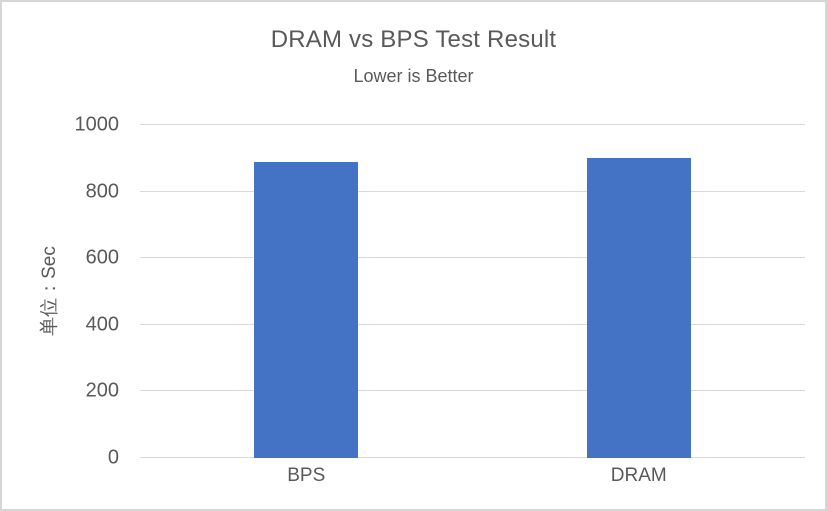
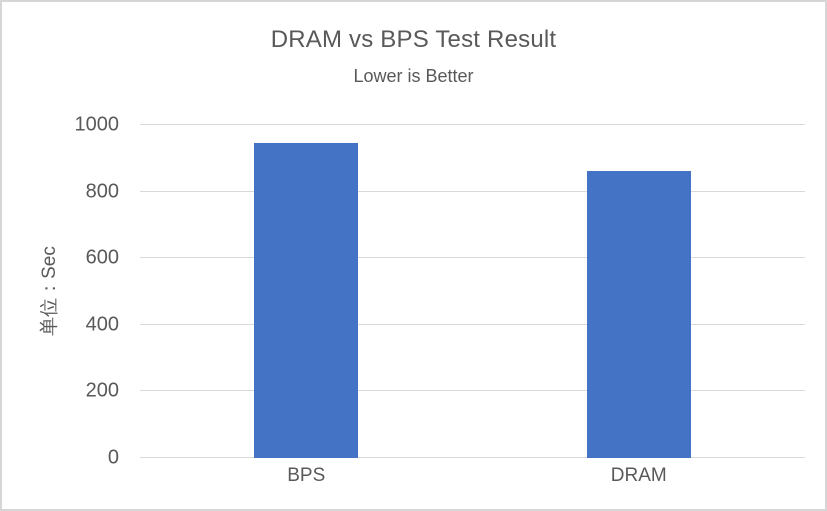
BPS: 890 -> 940
DRAM: 900 -> 860
